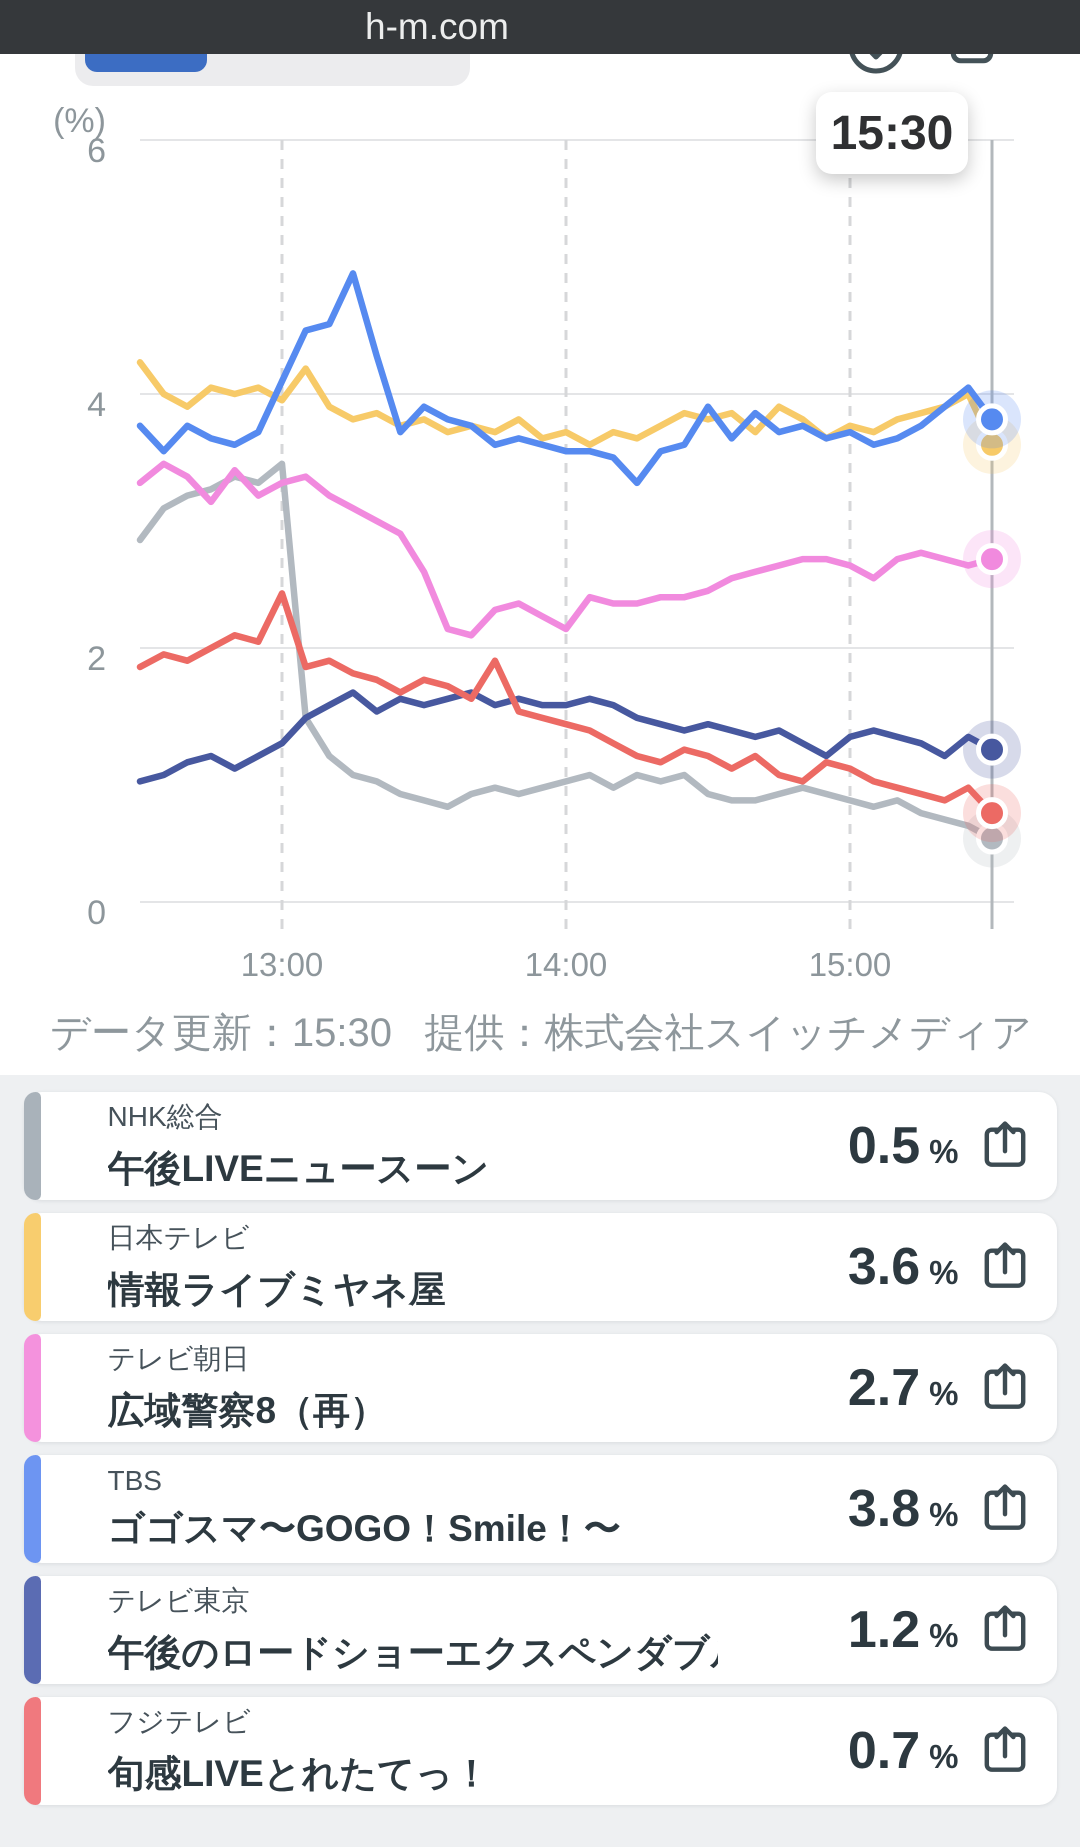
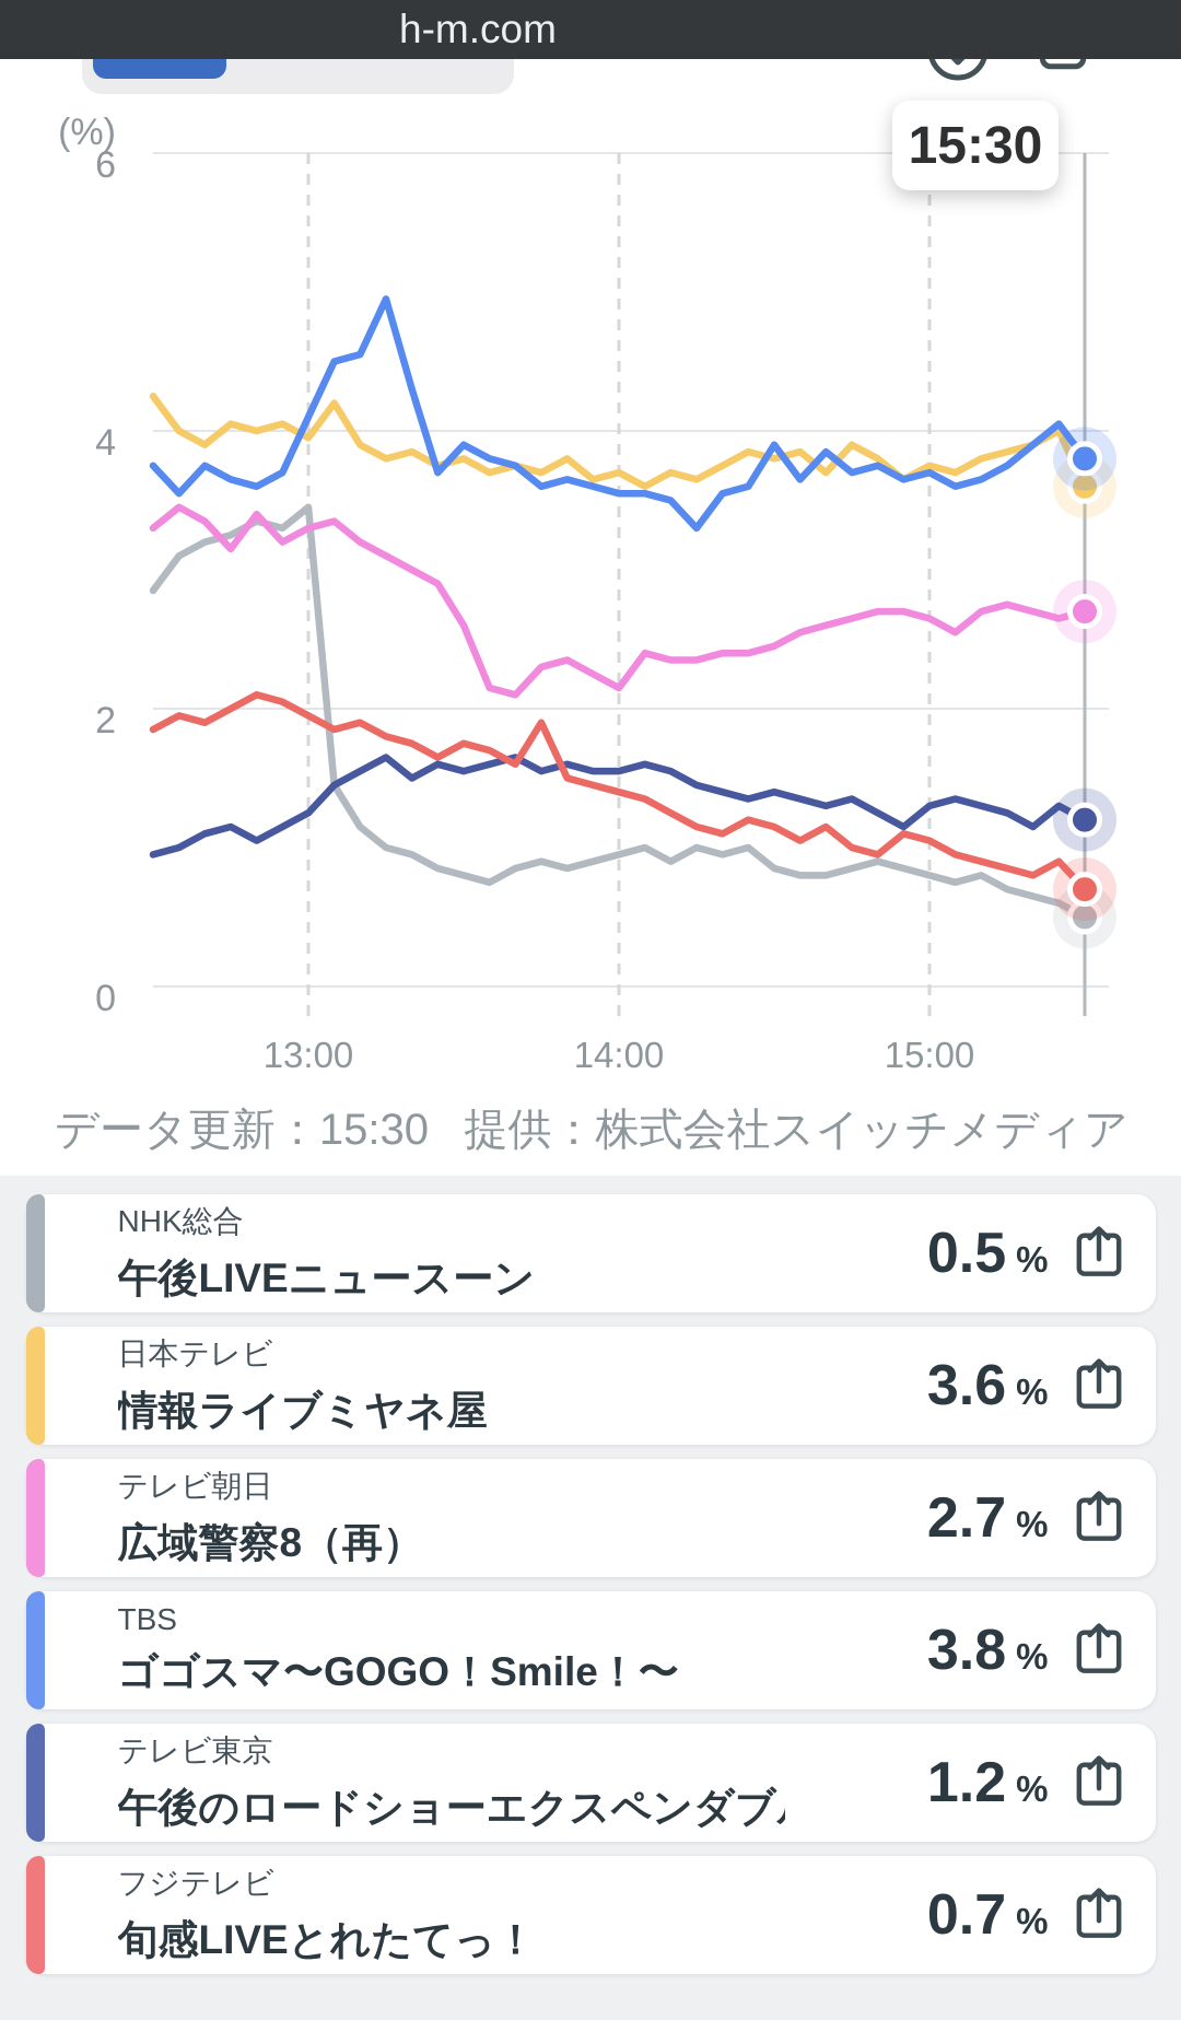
フジテレビ/13:00: 2.43 -> 1.95
